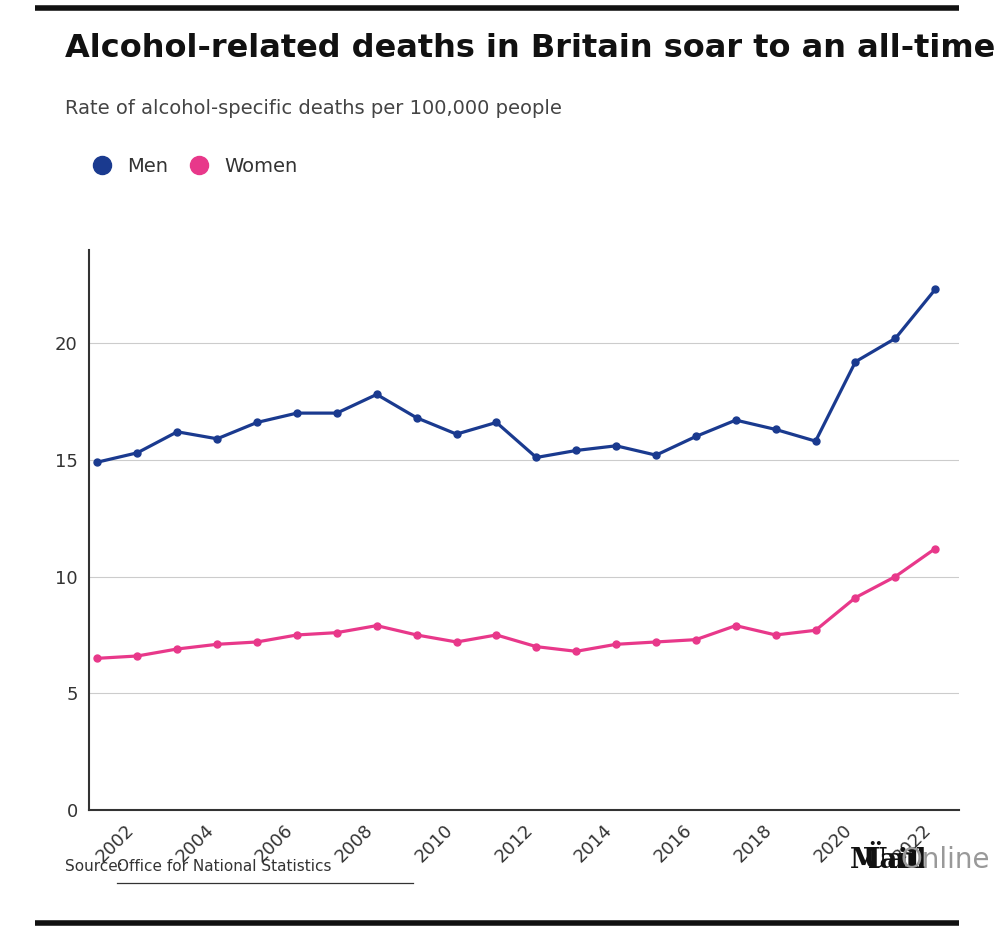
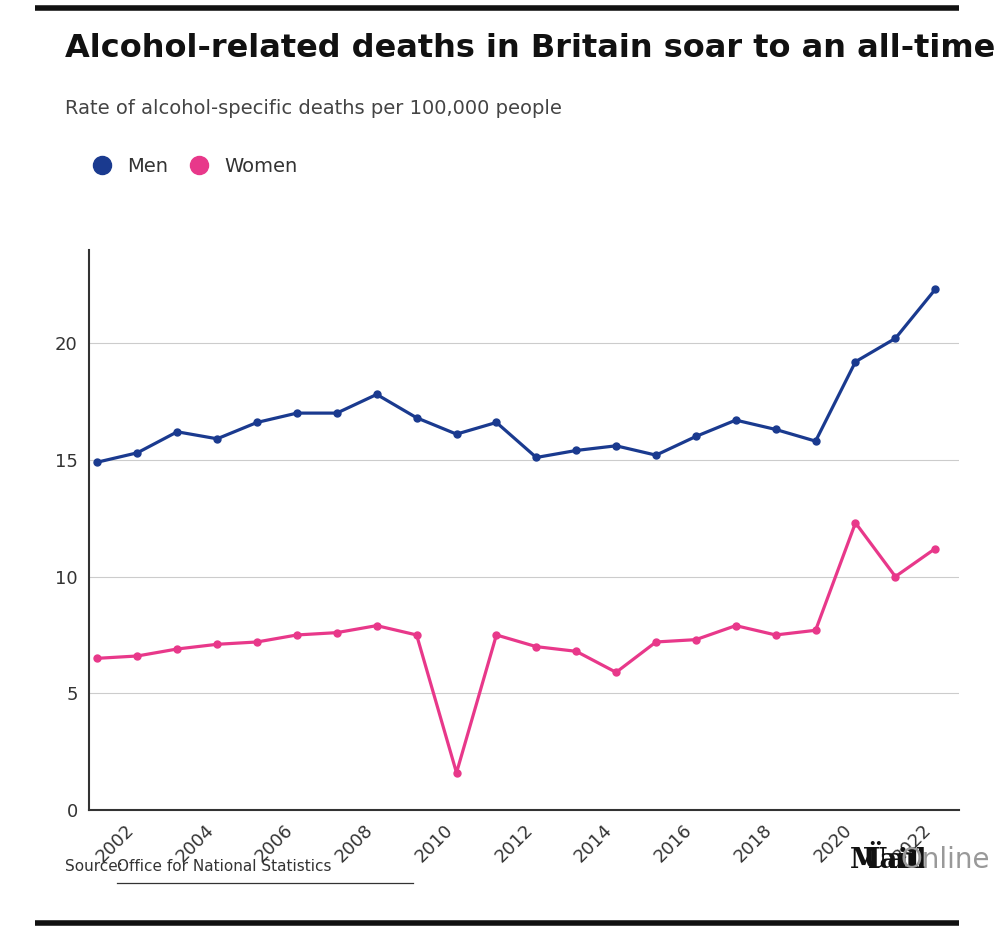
Women/2010: 7.2 -> 1.6
Women/2014: 7.1 -> 5.9
Women/2020: 9.1 -> 12.3
